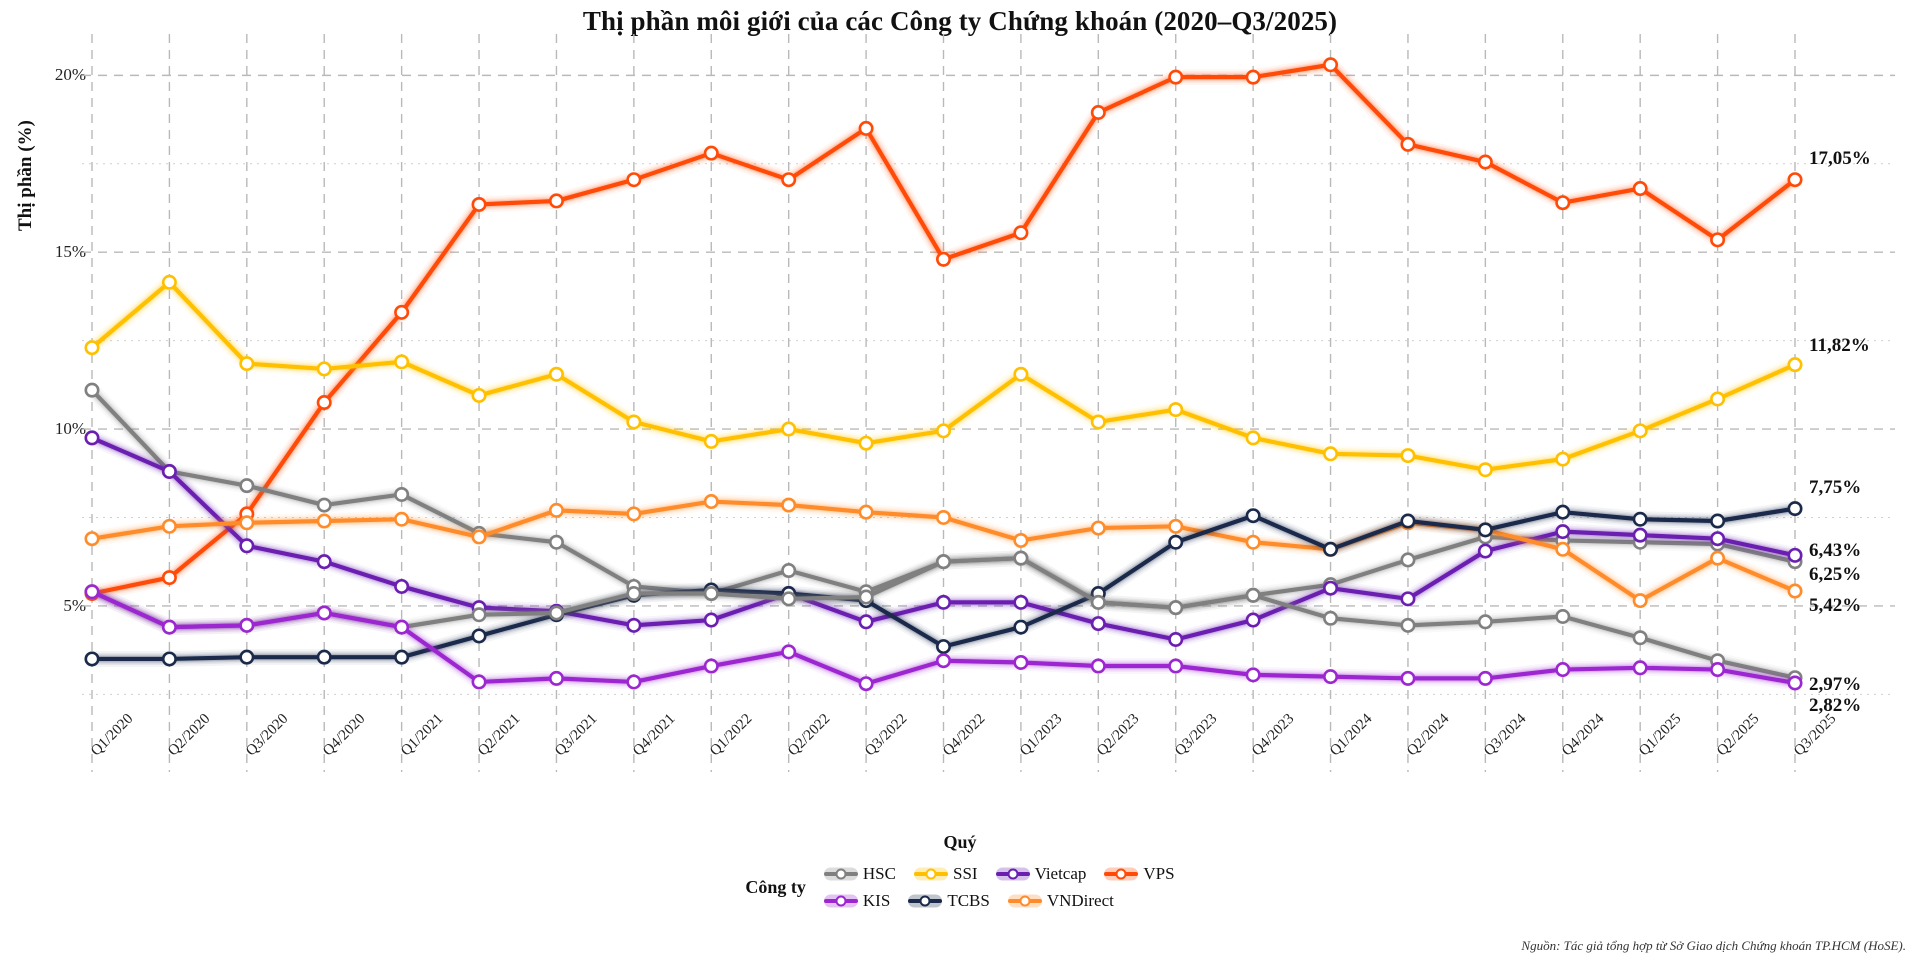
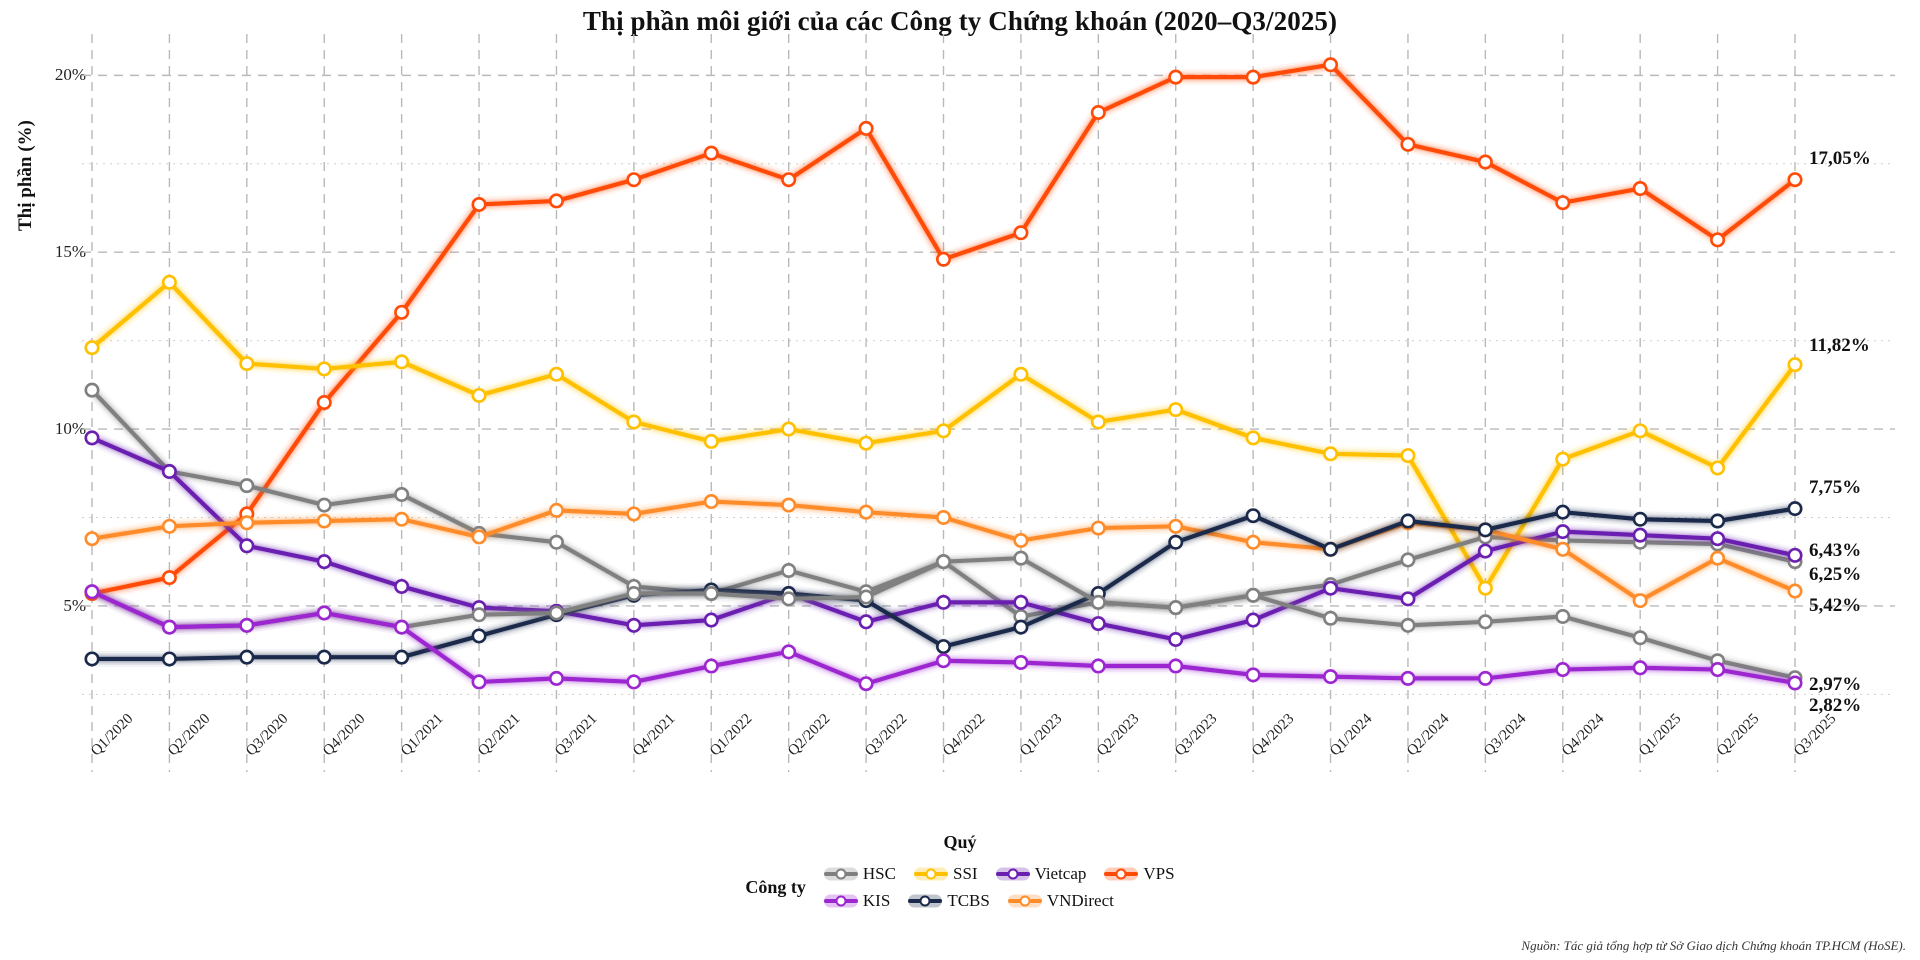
HSC/Q1/2023: 6.3% -> 4.7%
SSI/Q3/2024: 8.8% -> 5.5%
SSI/Q2/2025: 10.8% -> 8.9%
